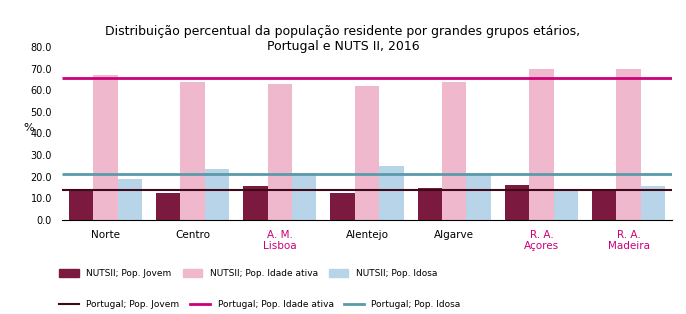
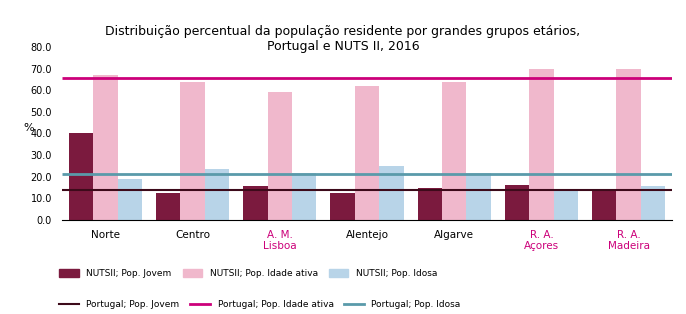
NUTSII; Pop. Jovem/Norte: 13.2 -> 40.0
NUTSII; Pop. Idade ativa/A. M. Lisboa: 63 -> 59
